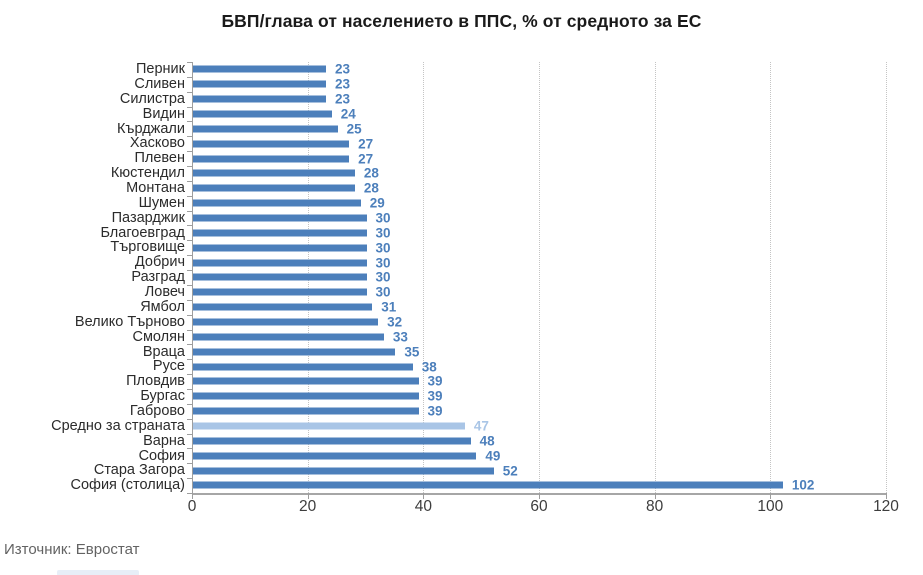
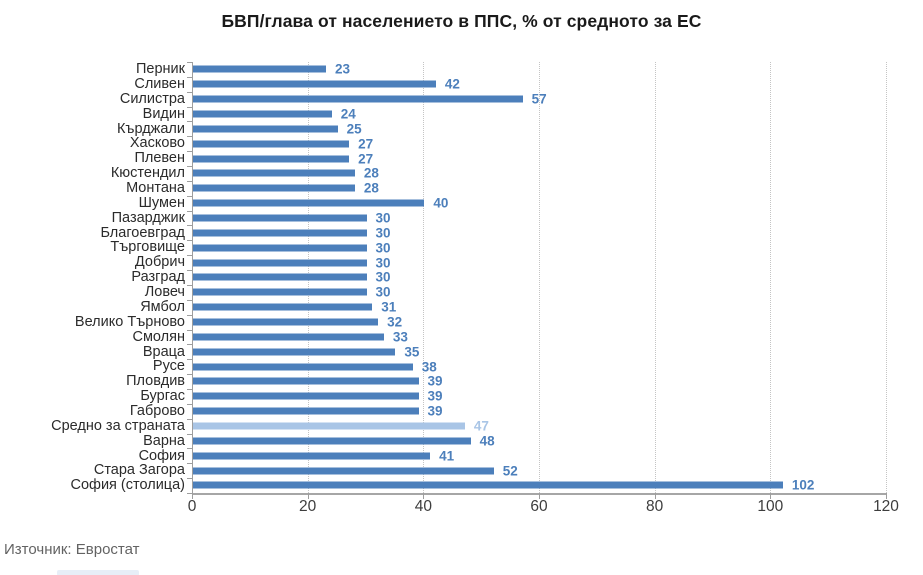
Сливен: 23 -> 42
Силистра: 23 -> 57
Шумен: 29 -> 40
София: 49 -> 41
